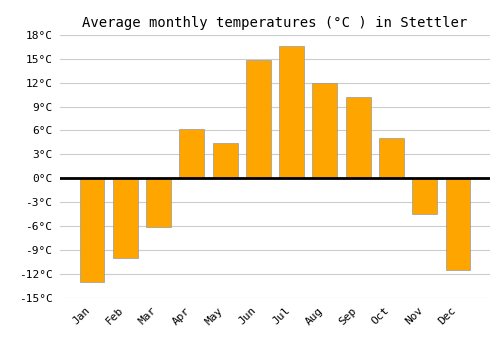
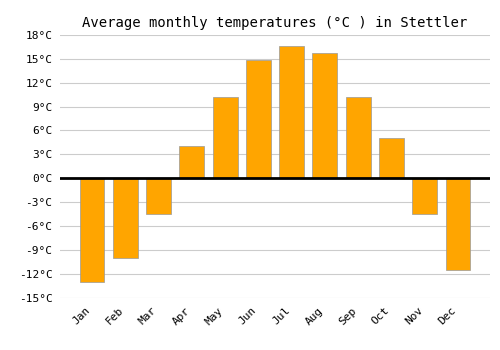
Mar: -6.2°C -> -4.5°C
Apr: 6.2°C -> 4.0°C
May: 4.4°C -> 10.2°C
Aug: 12.0°C -> 15.7°C
